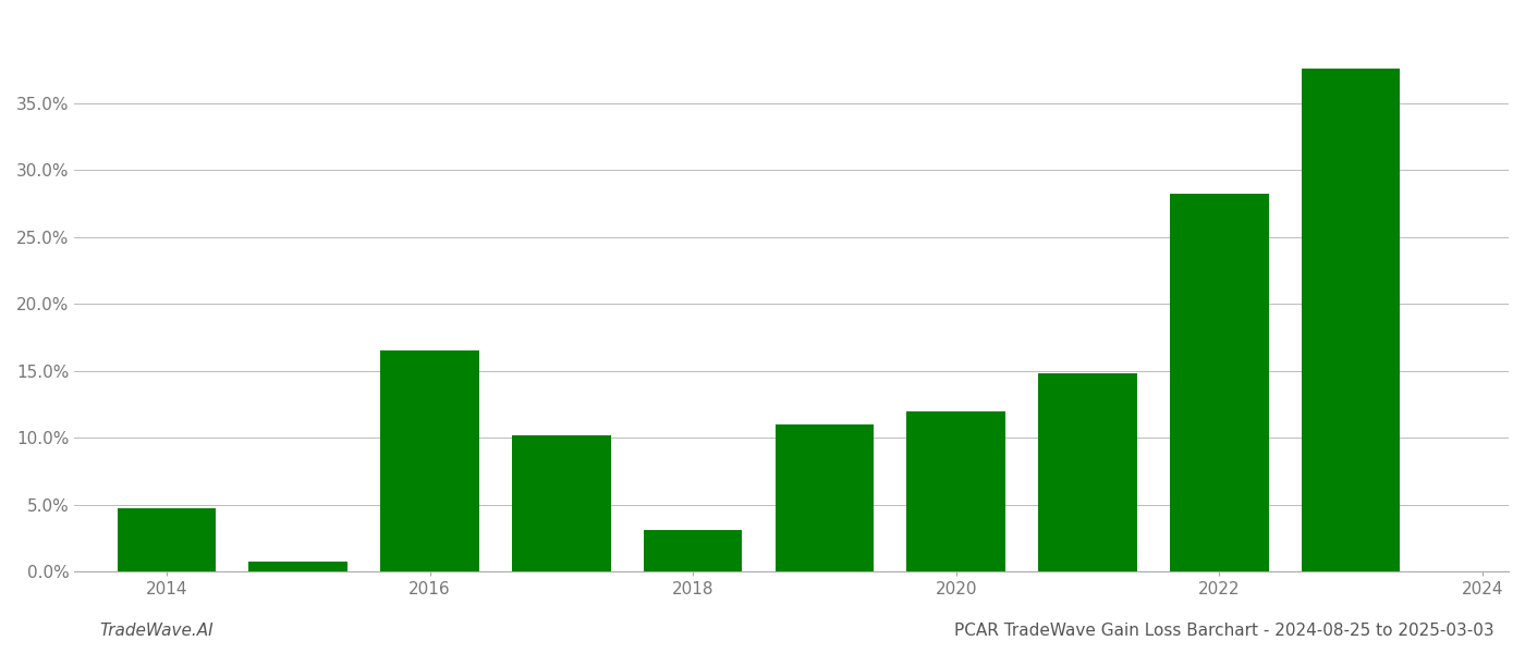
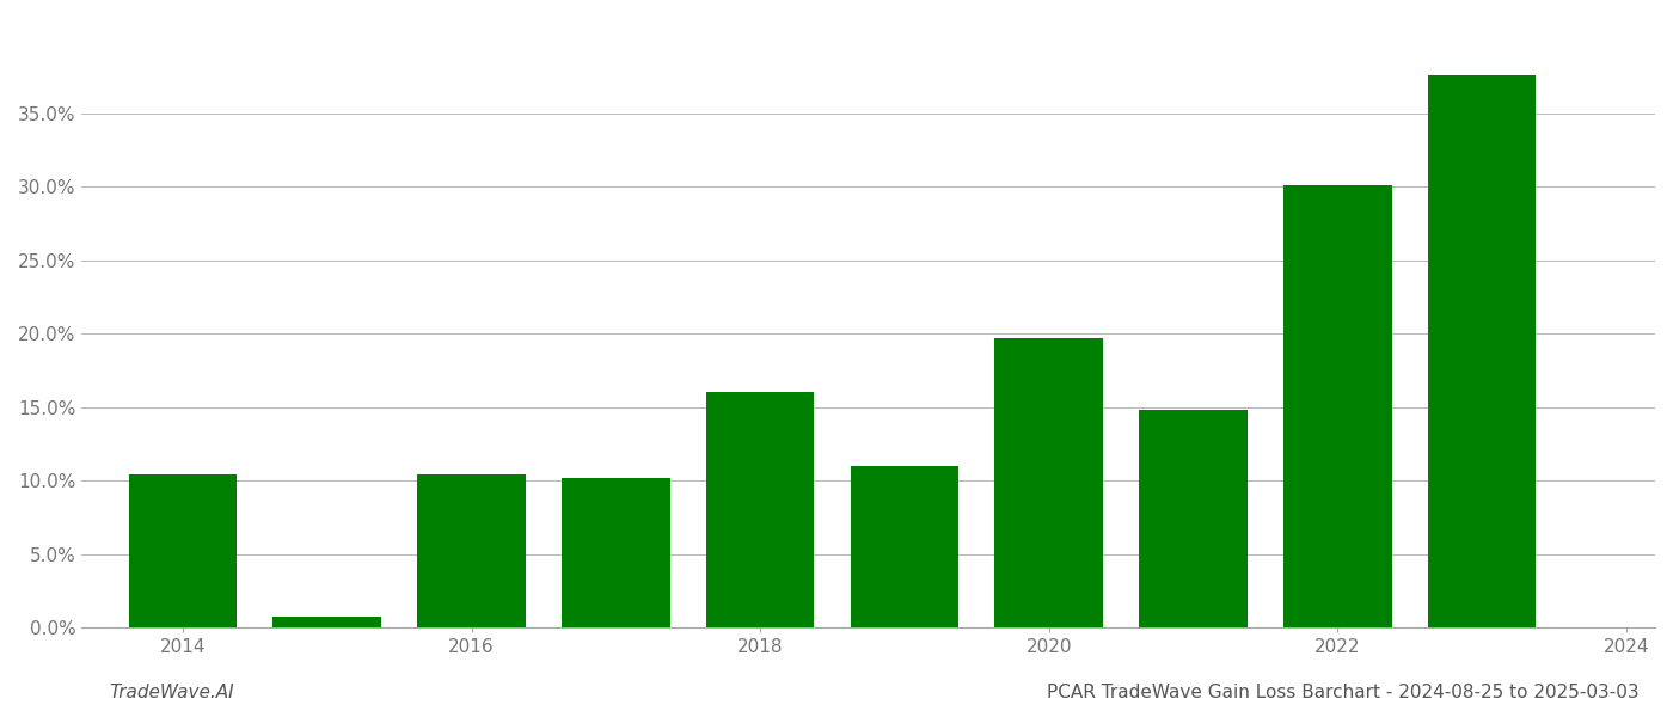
2014: 4.7% -> 10.4%
2016: 16.5% -> 10.4%
2018: 3.1% -> 16.0%
2020: 12.0% -> 19.7%
2022: 28.2% -> 30.1%
